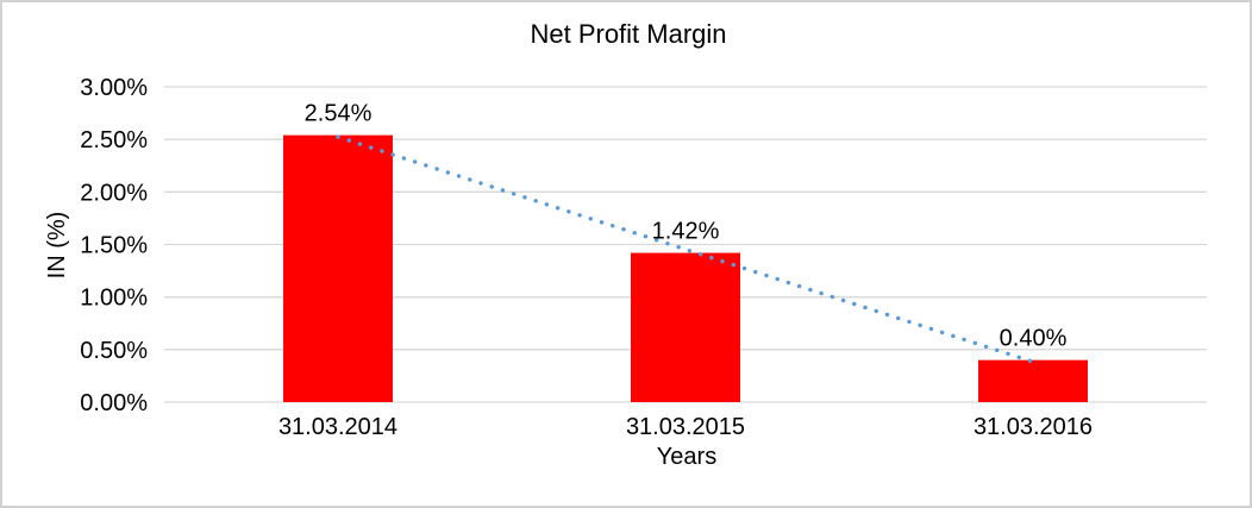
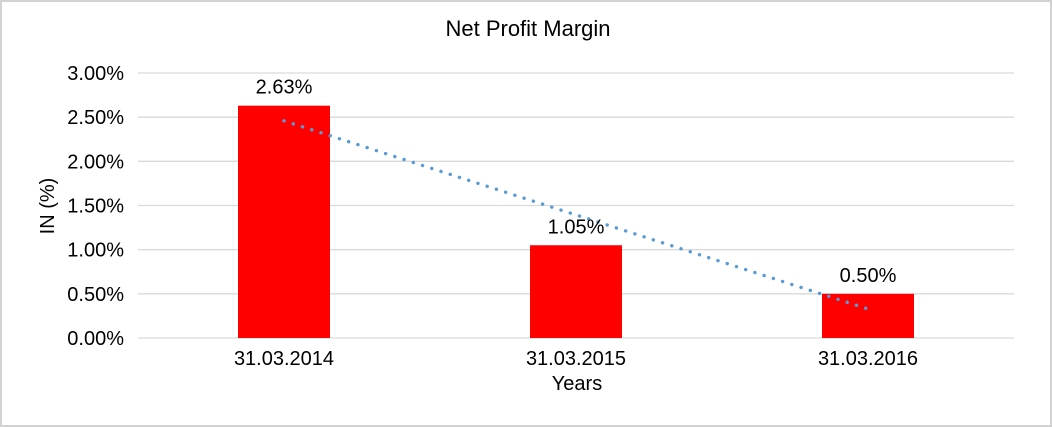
31.03.2014: 2.54% -> 2.63%
31.03.2015: 1.42% -> 1.05%
31.03.2016: 0.40% -> 0.50%
